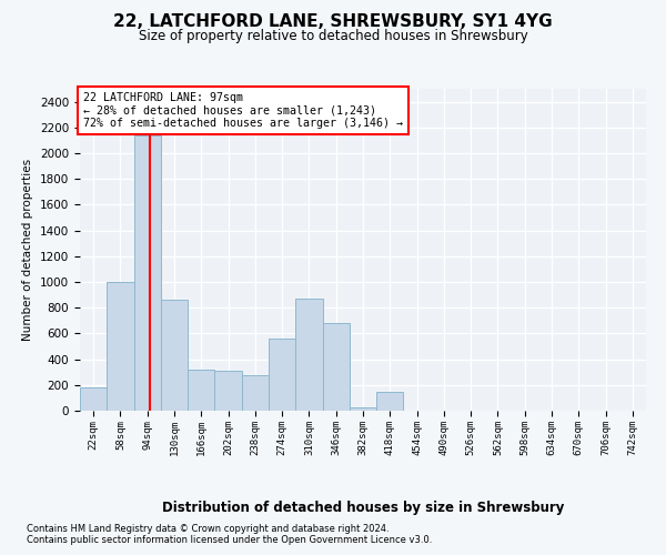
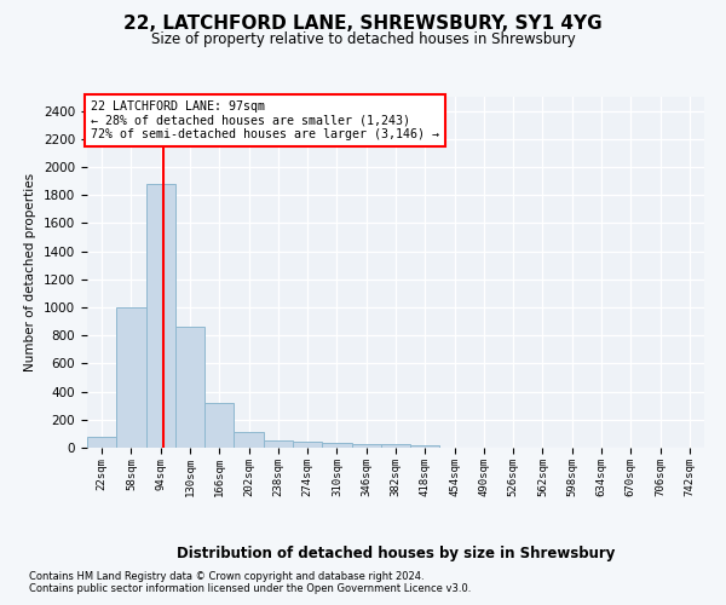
22sqm: 180 -> 80
94sqm: 2140 -> 1880
202sqm: 310 -> 110
238sqm: 280 -> 50
274sqm: 560 -> 40
310sqm: 870 -> 40
346sqm: 680 -> 30
418sqm: 150 -> 20
